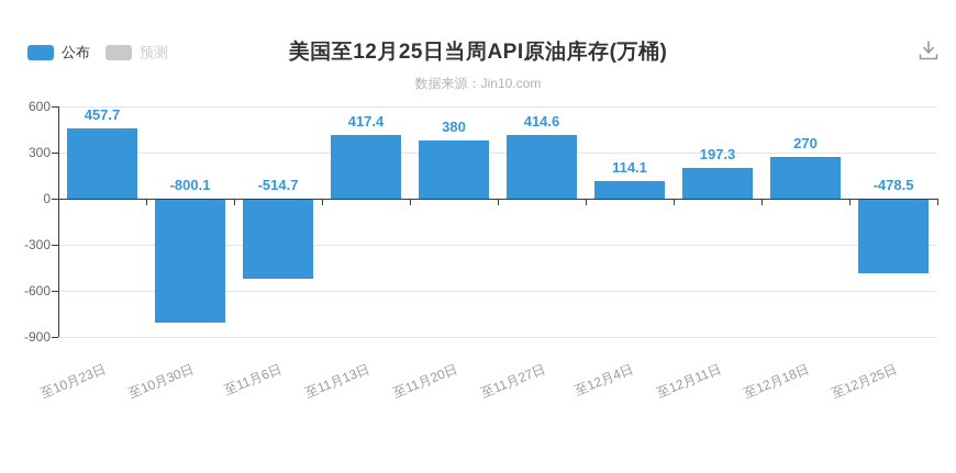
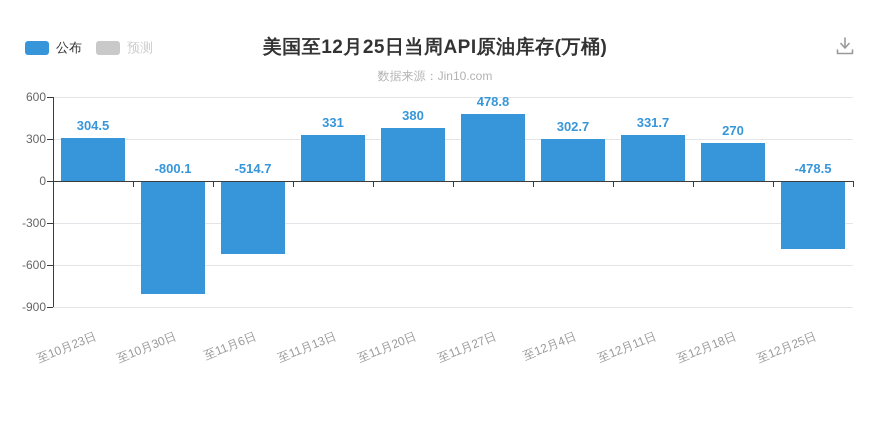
至10月23日: 457.7 -> 304.5
至11月13日: 417.4 -> 331
至11月27日: 414.6 -> 478.8
至12月4日: 114.1 -> 302.7
至12月11日: 197.3 -> 331.7
